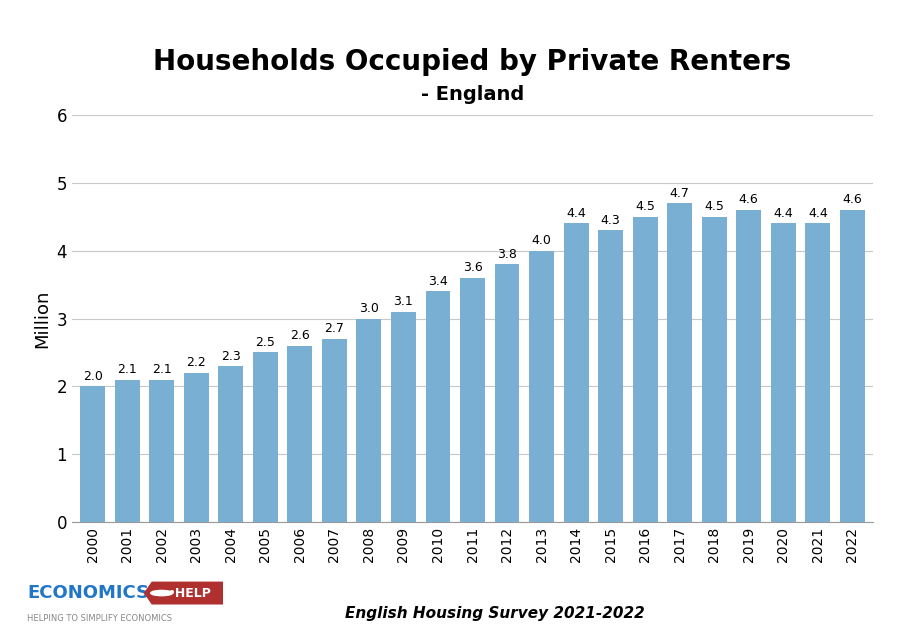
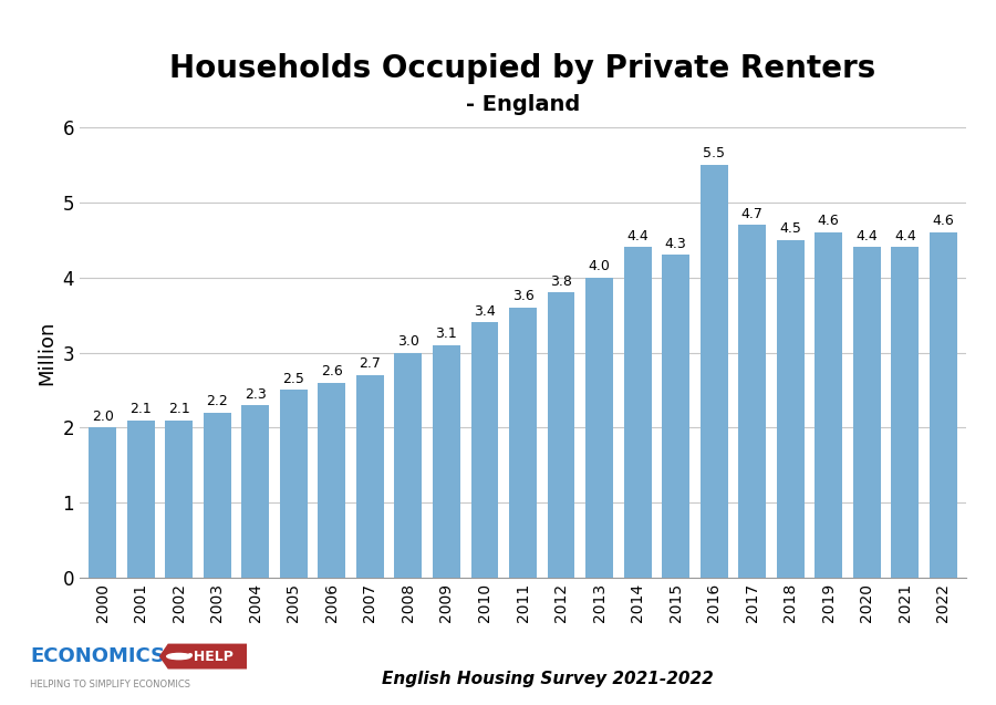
2016: 4.5 -> 5.5
